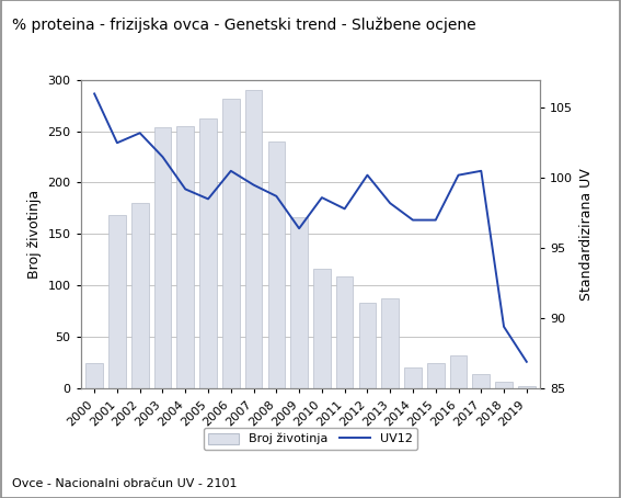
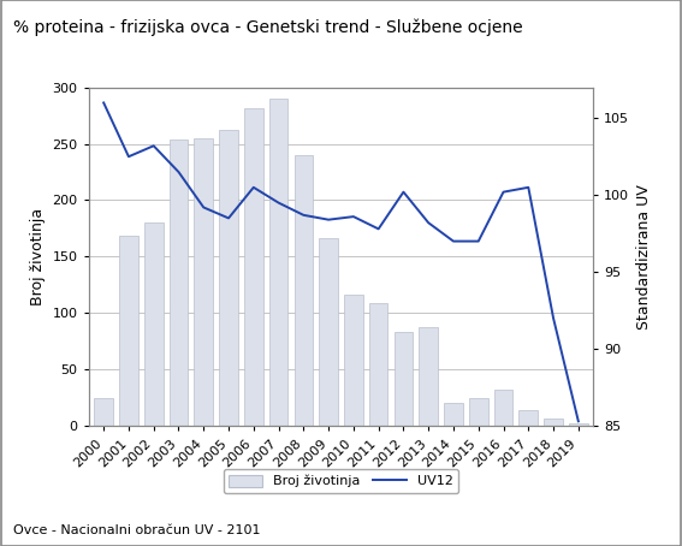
UV12/2009: 96.4 -> 98.4
UV12/2018: 89.4 -> 92.0
UV12/2019: 86.9 -> 85.3
